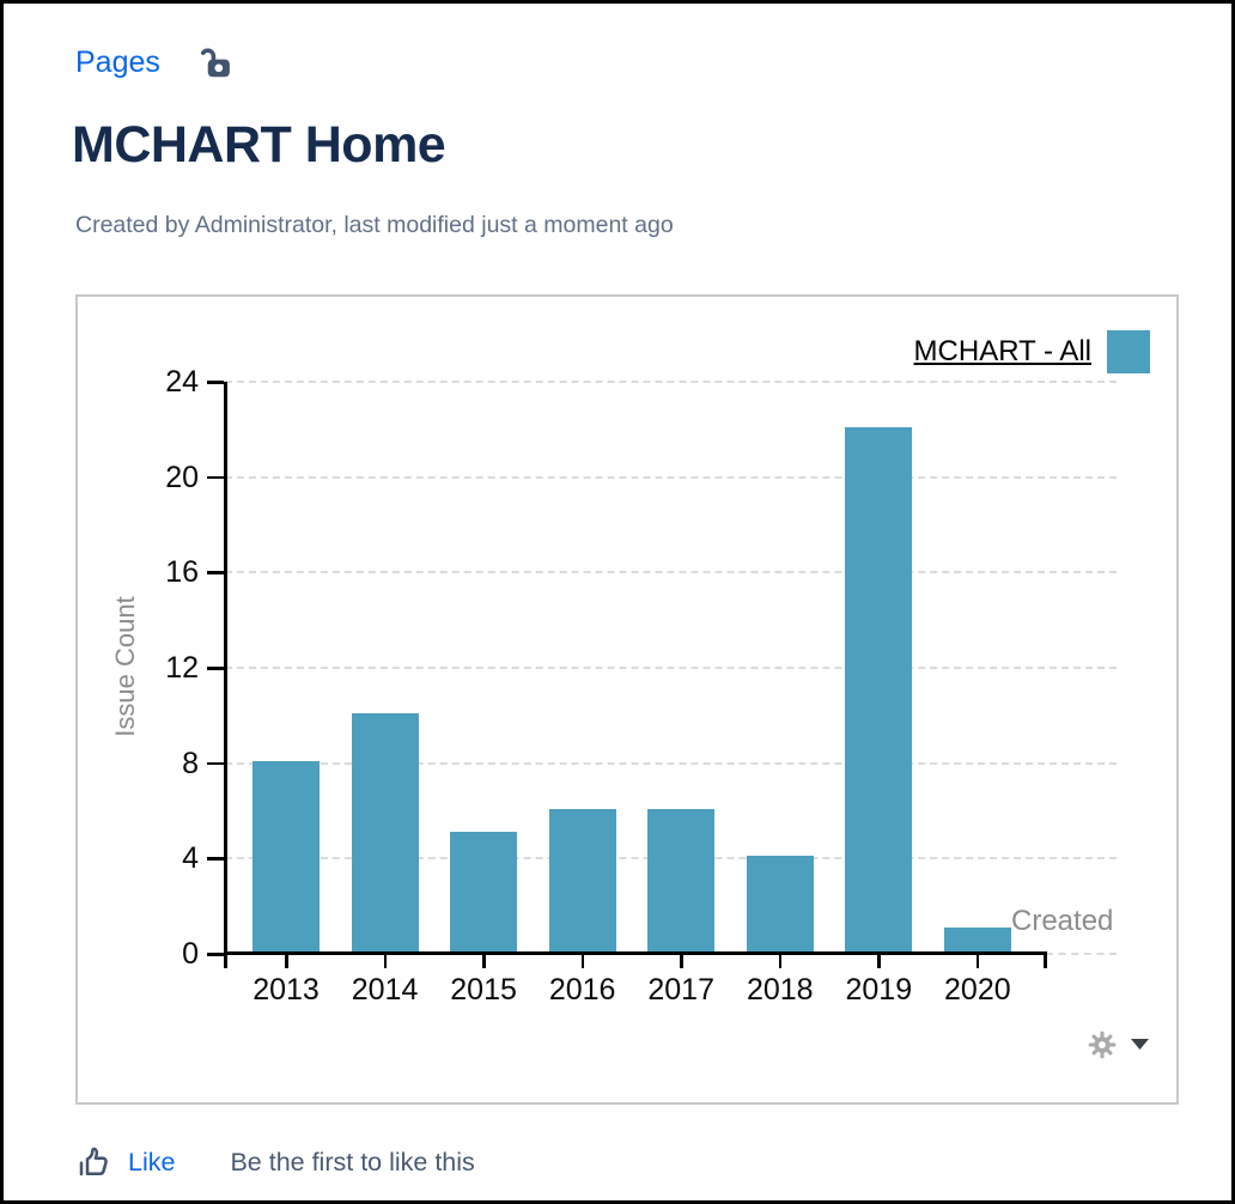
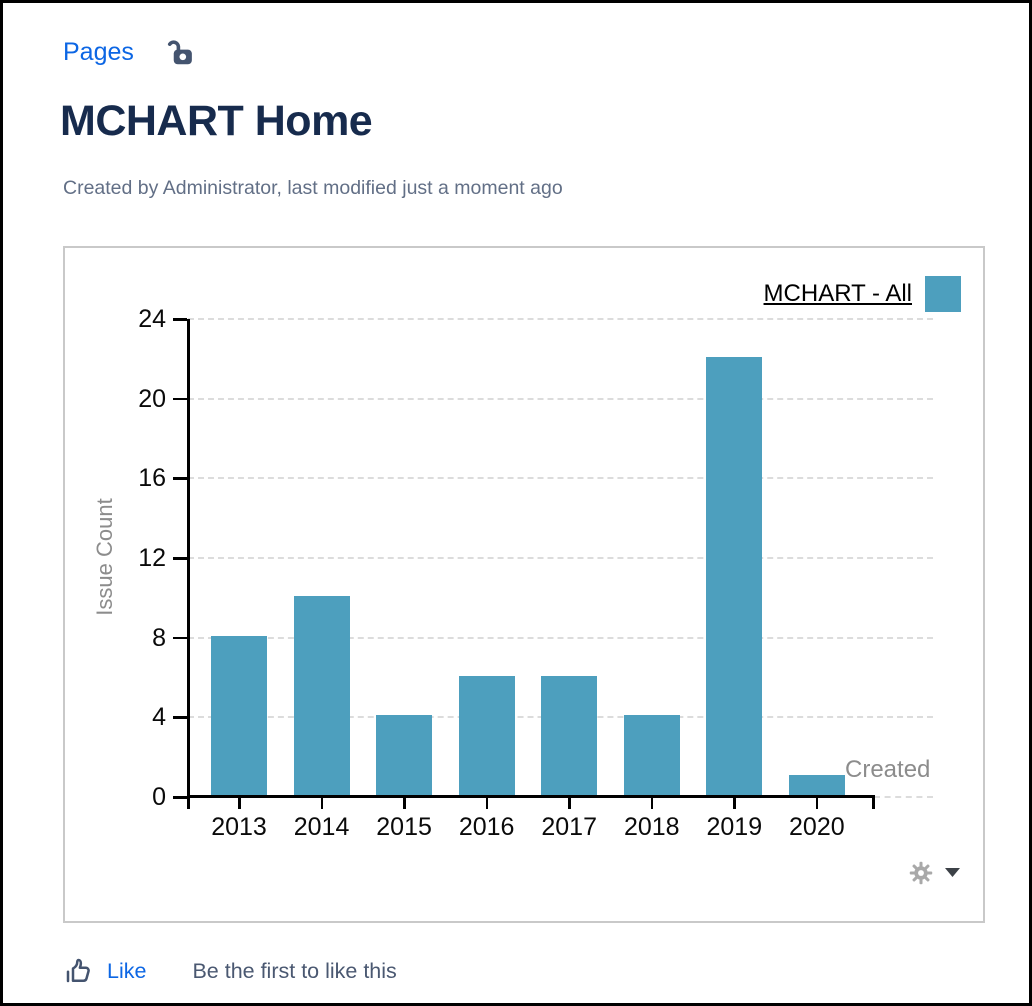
2015: 5 -> 4
